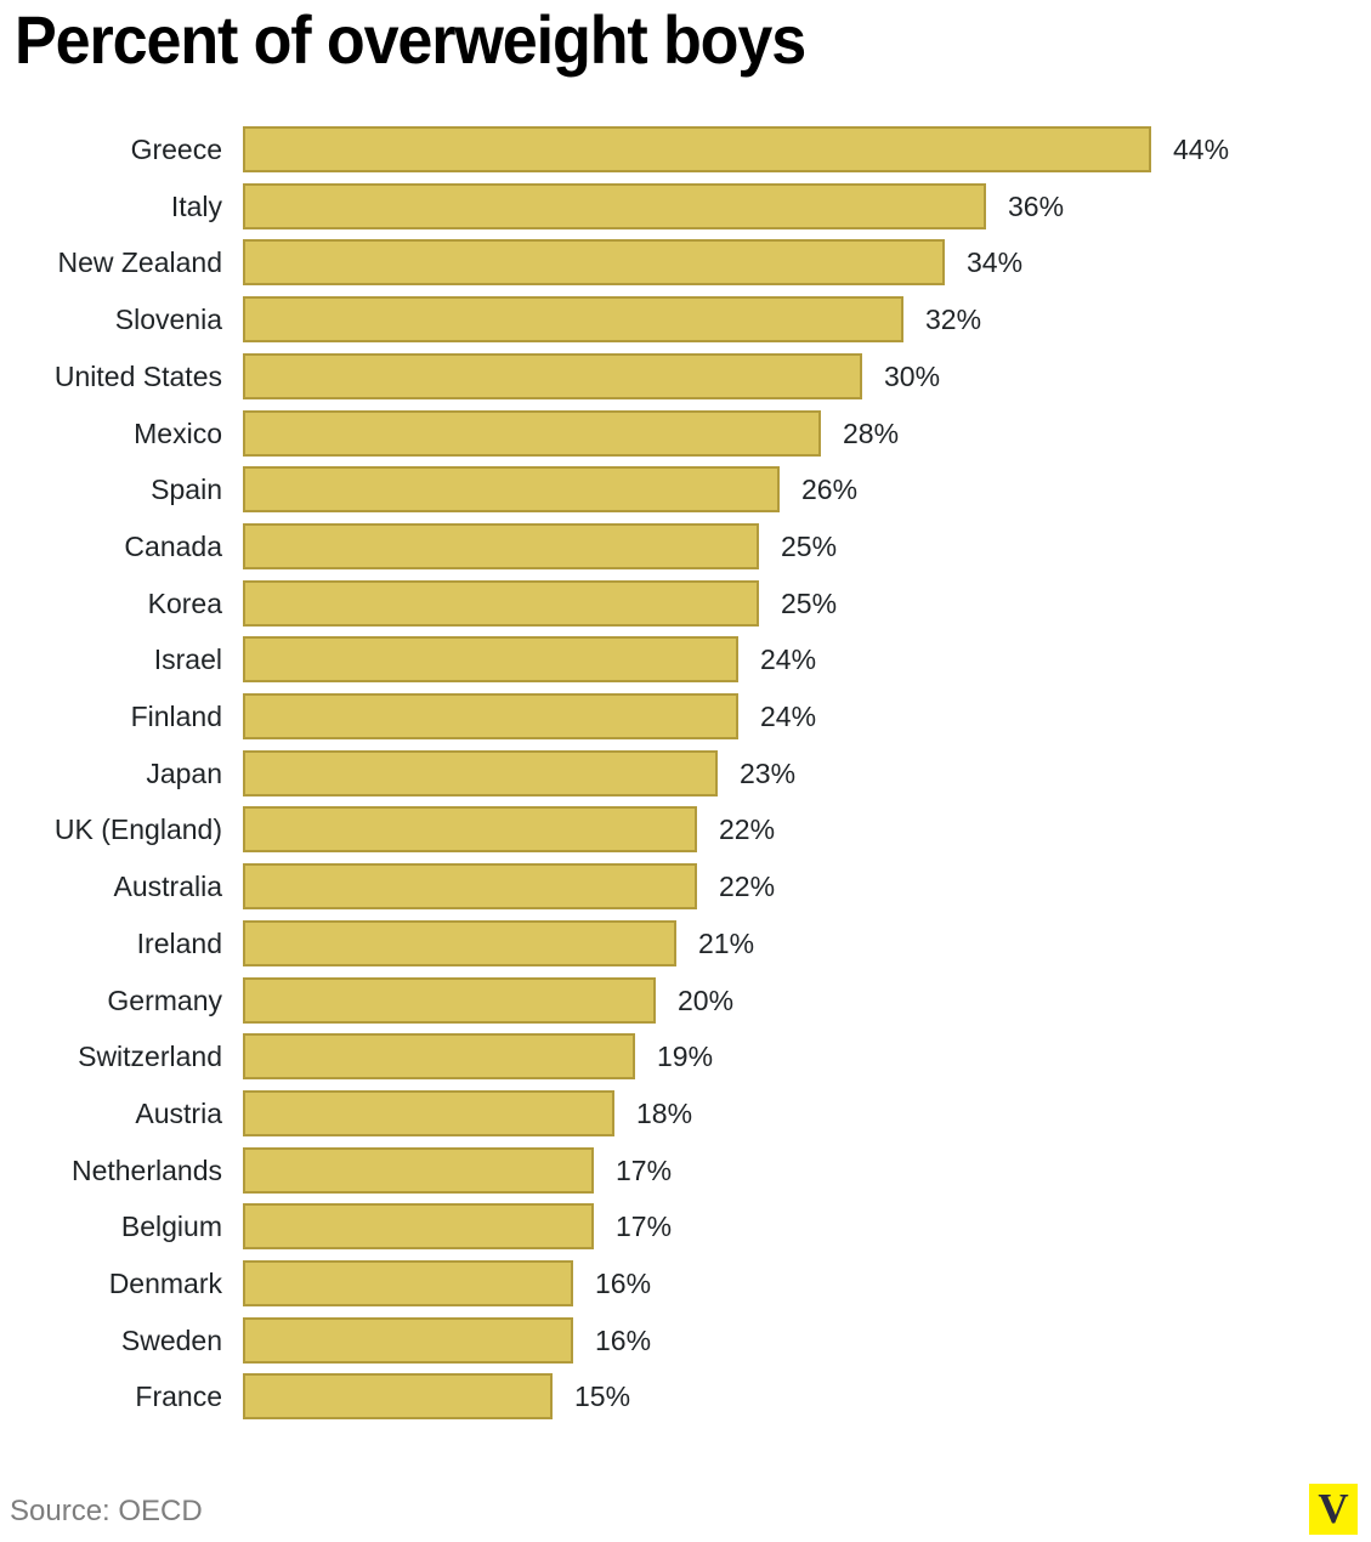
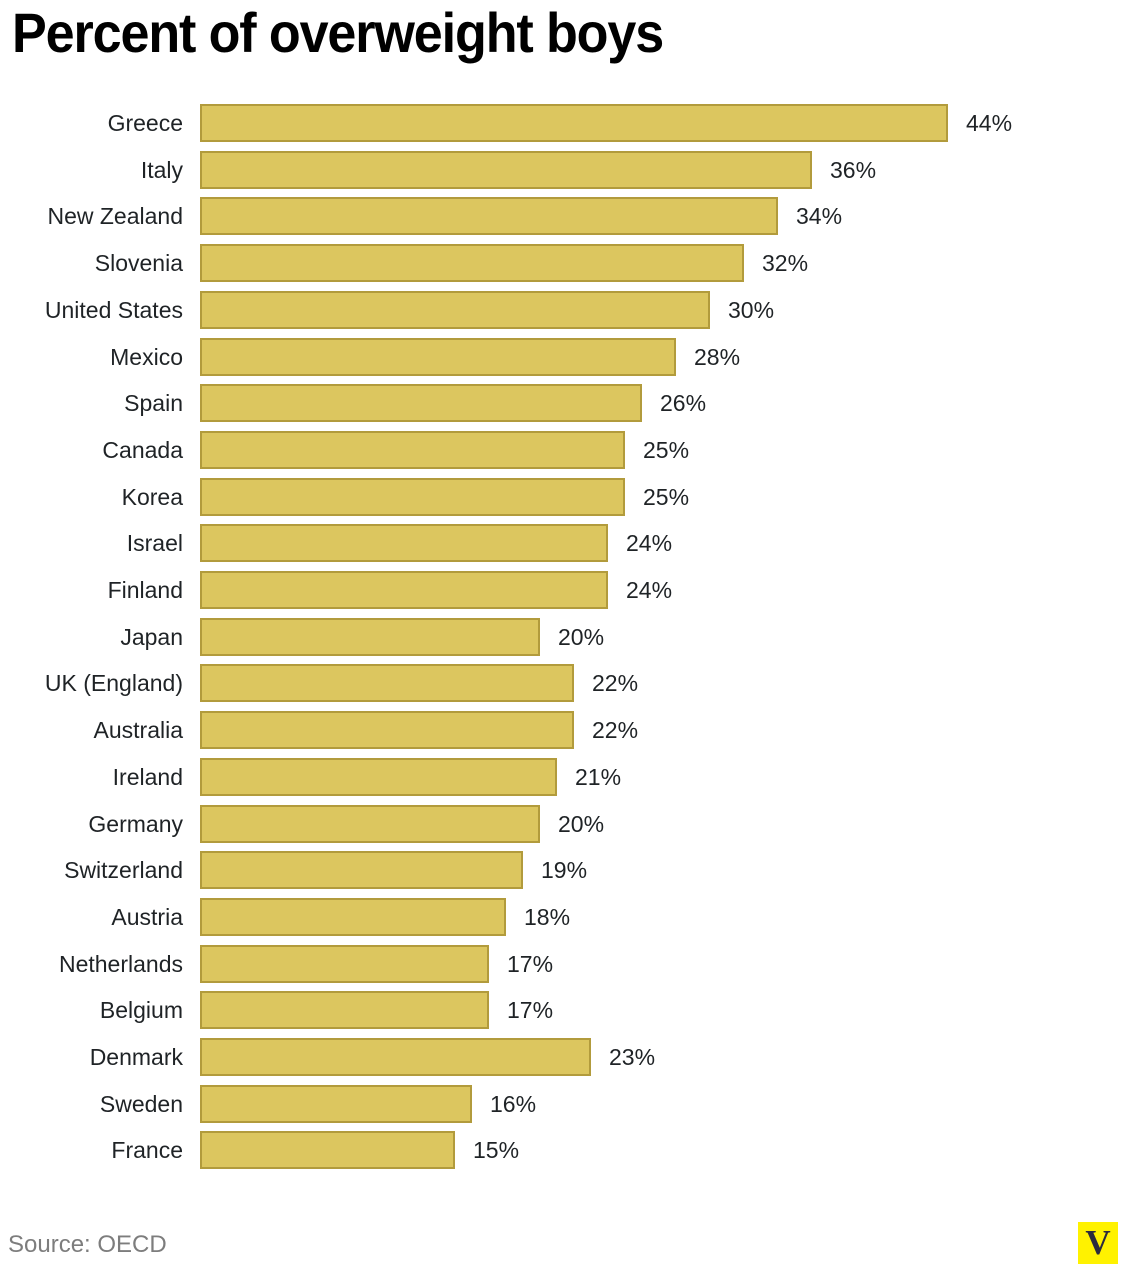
Japan: 23% -> 20%
Denmark: 16% -> 23%
